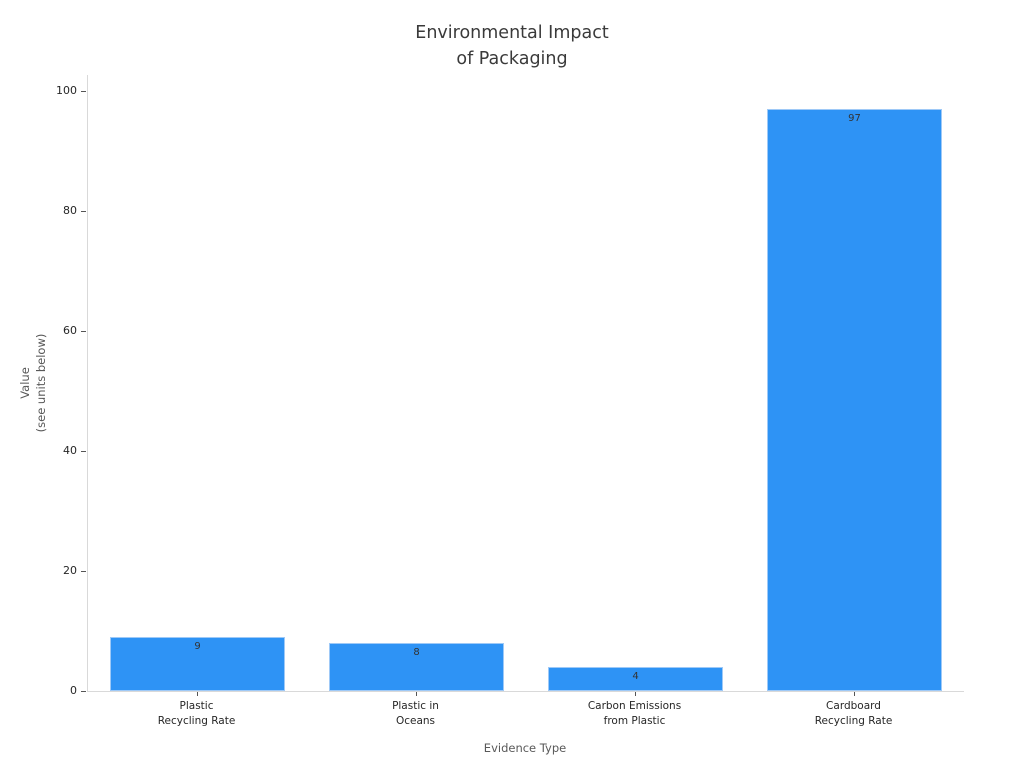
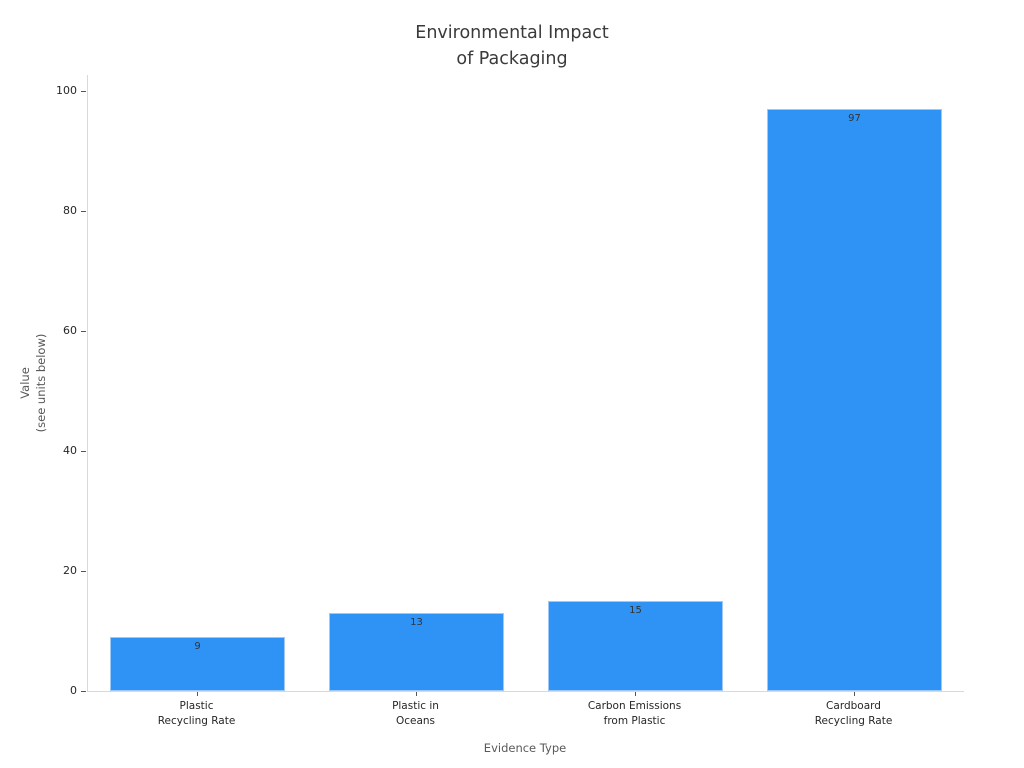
Plastic in Oceans: 8 -> 13
Carbon Emissions from Plastic: 4 -> 15
